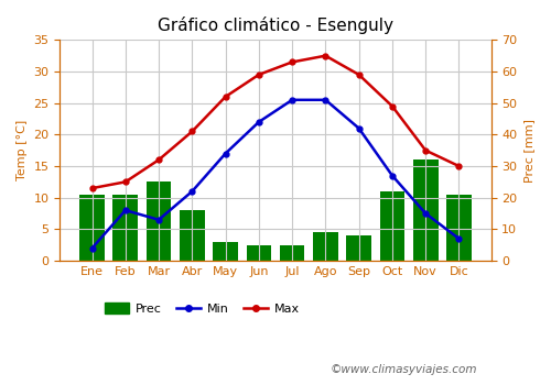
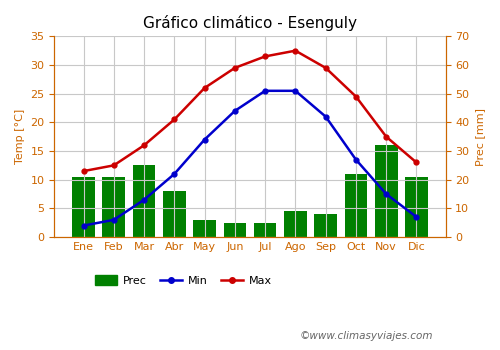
Min/Feb: 8.0 -> 3.0
Max/Dic: 15.0 -> 13.0
